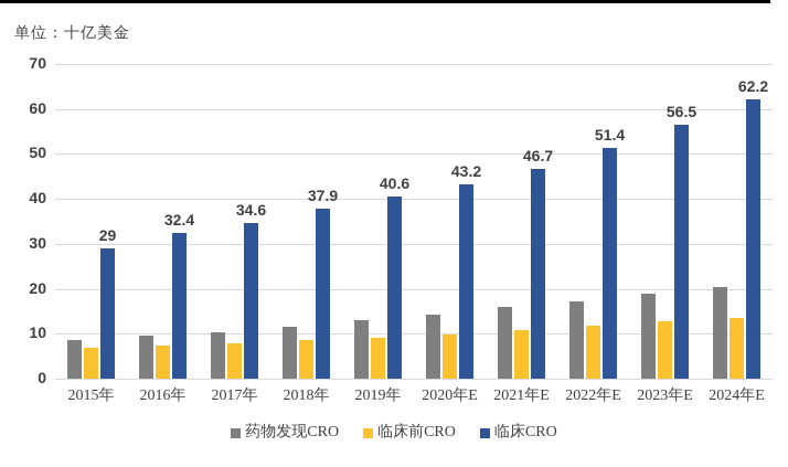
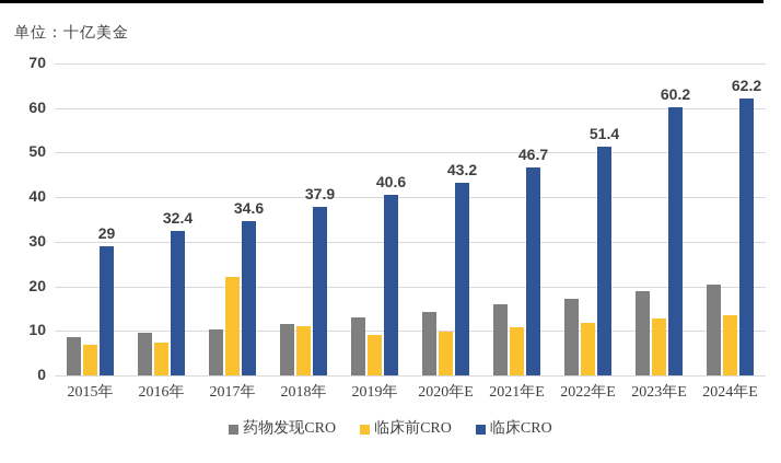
临床前CRO/2017年: 8 -> 22
临床前CRO/2018年: 8 -> 11
临床CRO/2023年E: 56.5 -> 60.2
